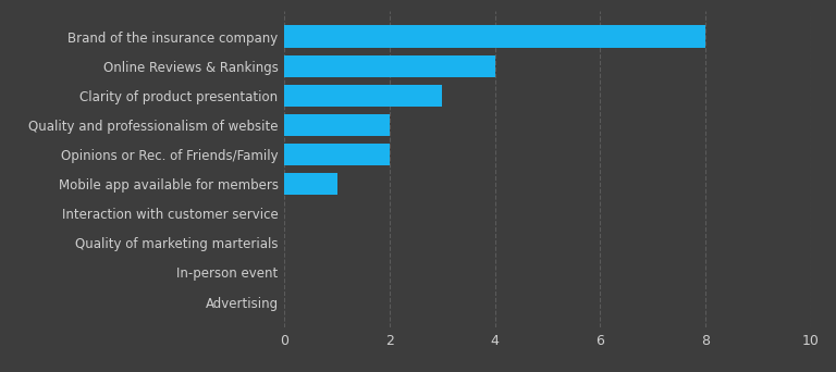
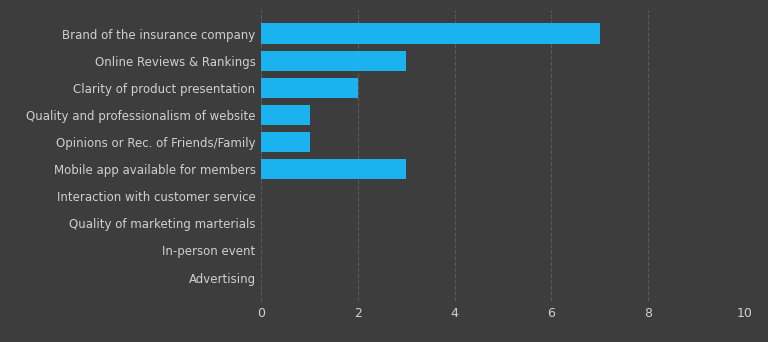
Brand of the insurance company: 8 -> 7
Online Reviews & Rankings: 4 -> 3
Clarity of product presentation: 3 -> 2
Quality and professionalism of website: 2 -> 1
Opinions or Rec. of Friends/Family: 2 -> 1
Mobile app available for members: 1 -> 3
